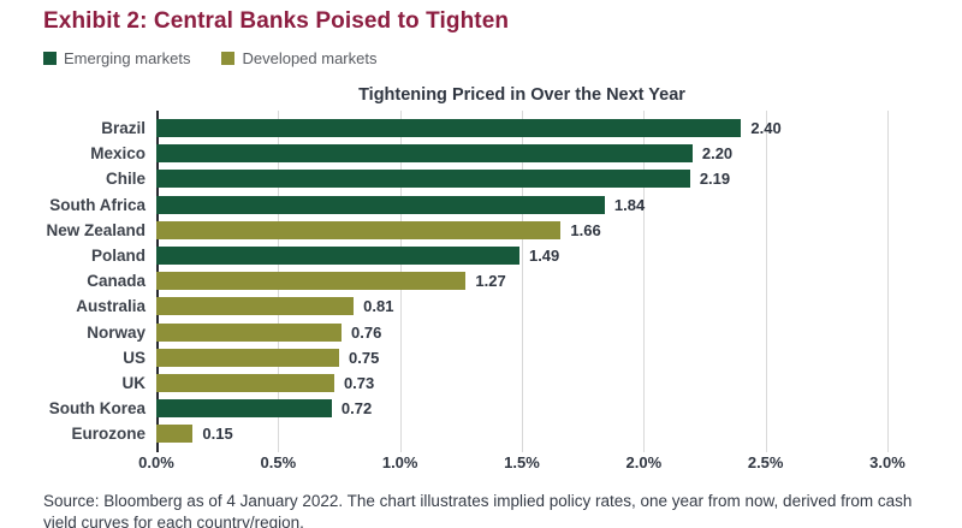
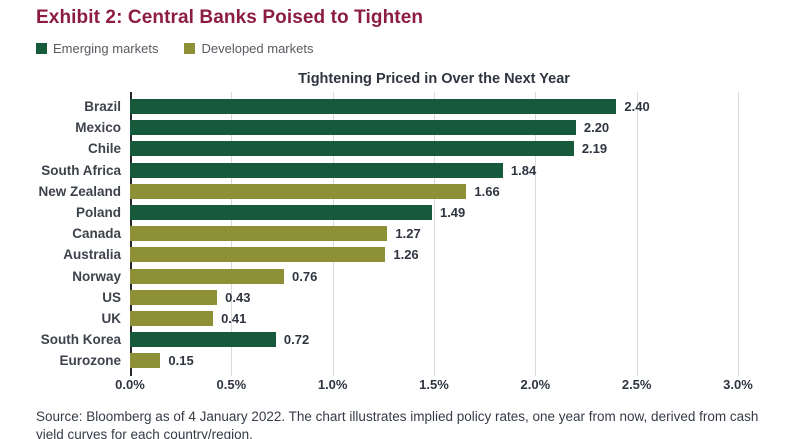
Australia: 0.81 -> 1.26
US: 0.75 -> 0.43
UK: 0.73 -> 0.41
